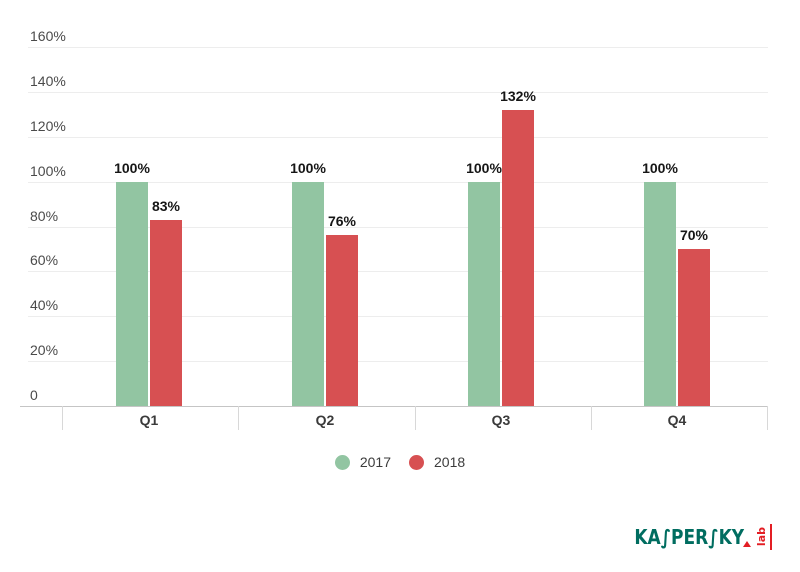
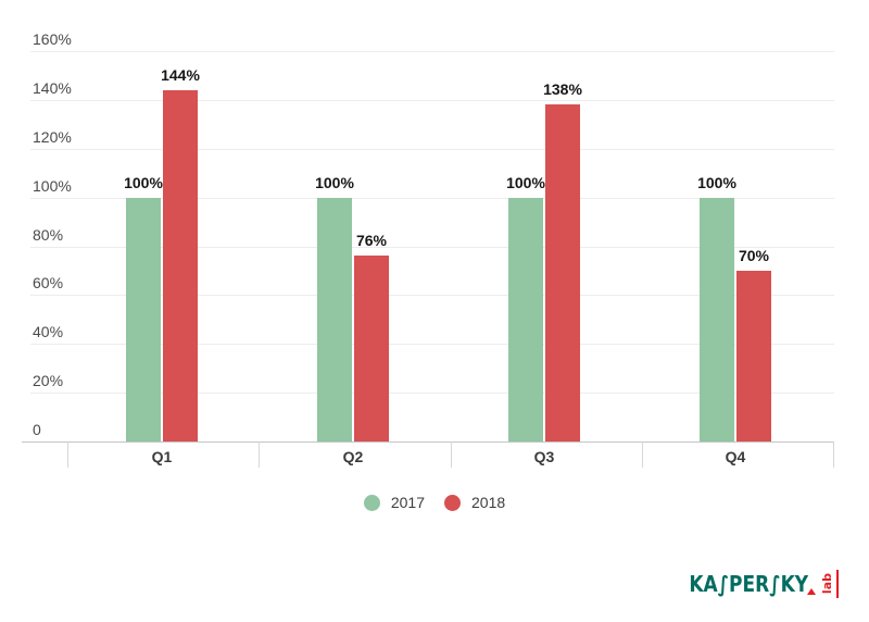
2018/Q1: 83% -> 144%
2018/Q3: 132% -> 138%
